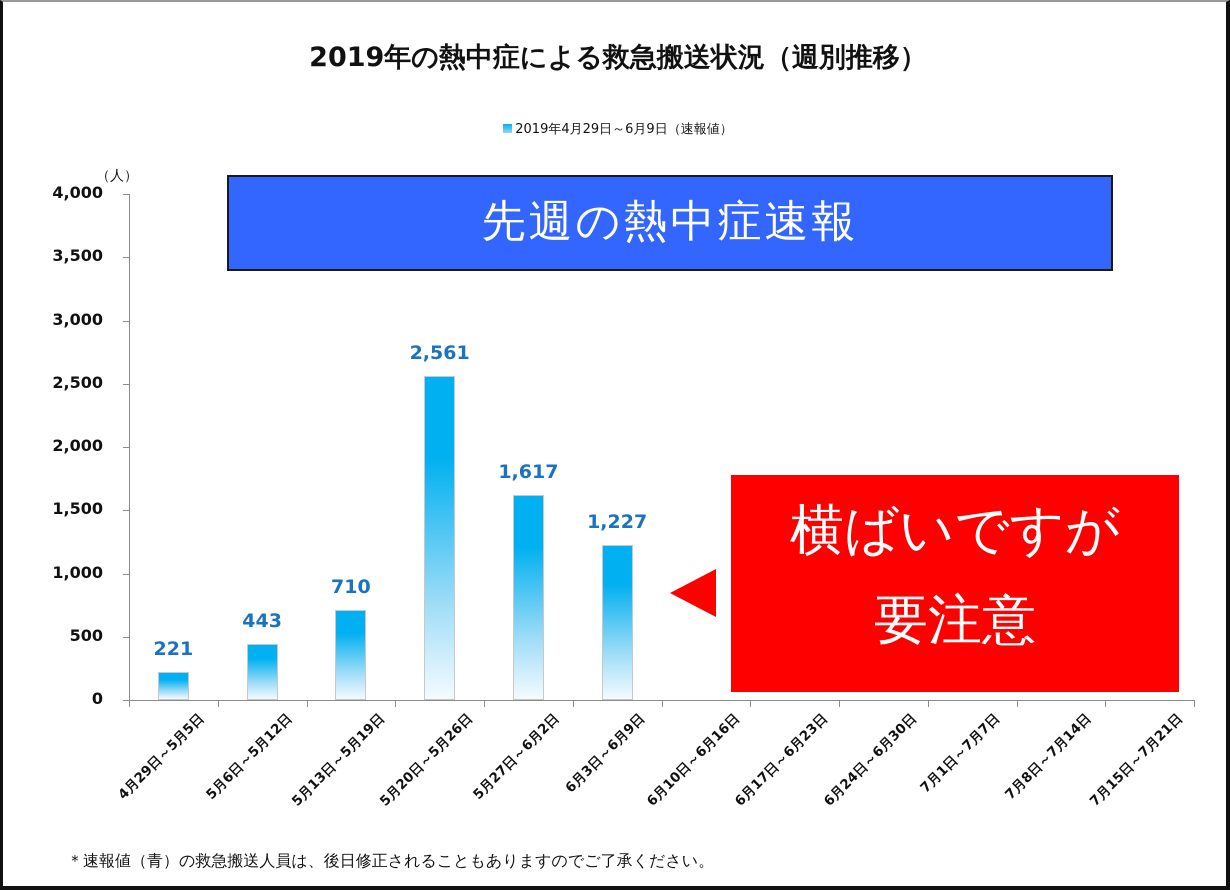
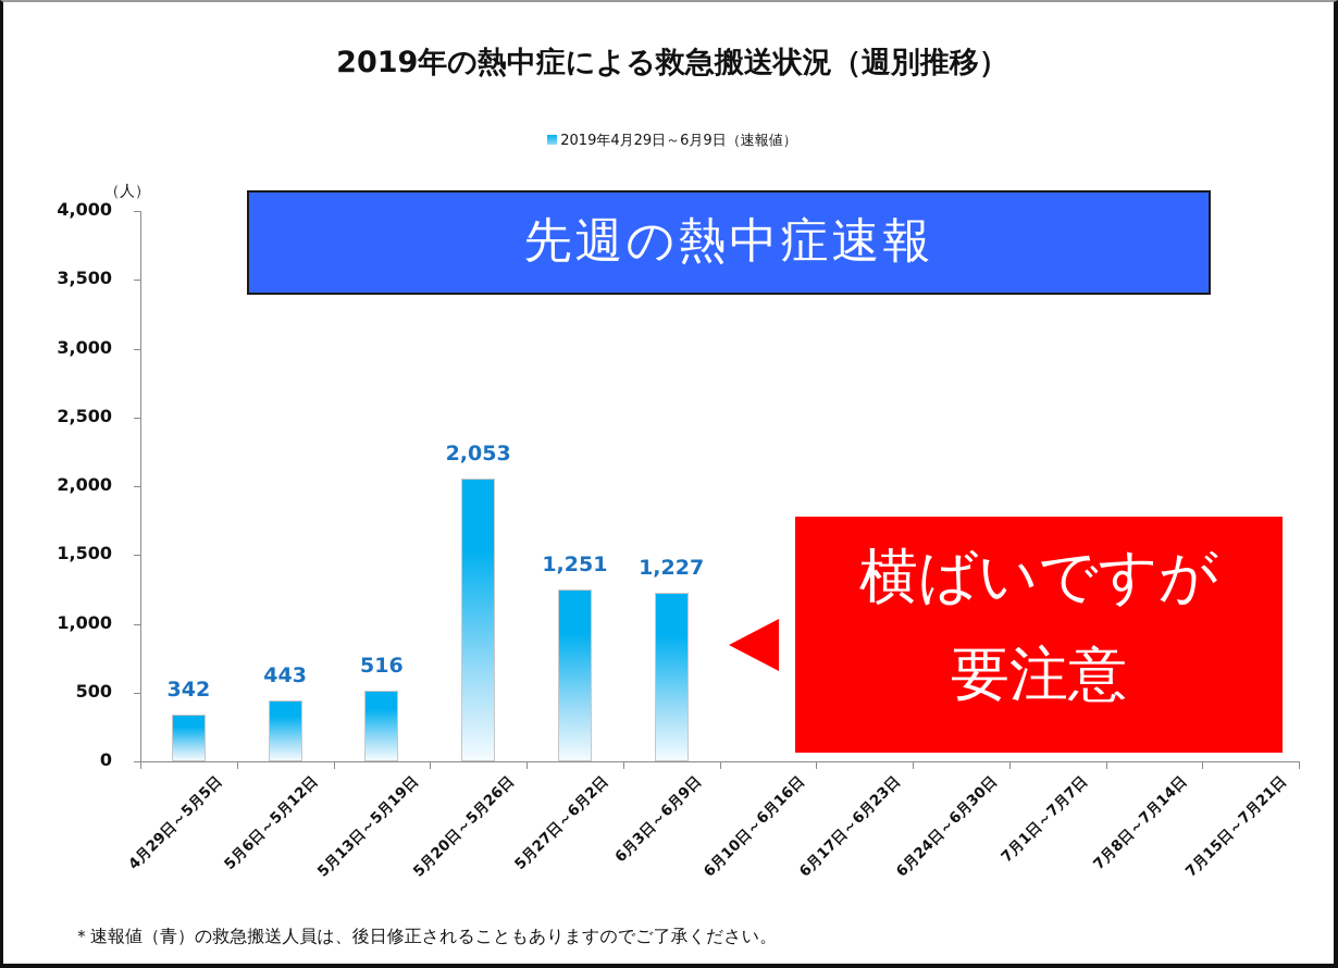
4月29日～5月5日: 221 -> 342
5月13日～5月19日: 710 -> 516
5月20日～5月26日: 2,561 -> 2,053
5月27日～6月2日: 1,617 -> 1,251
